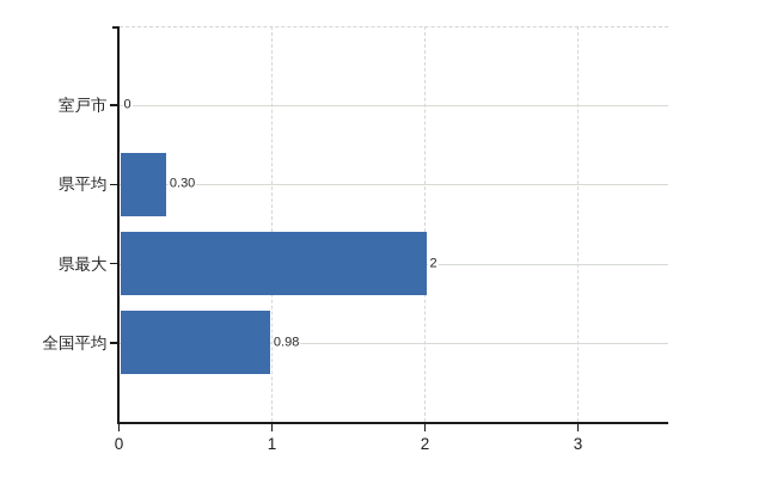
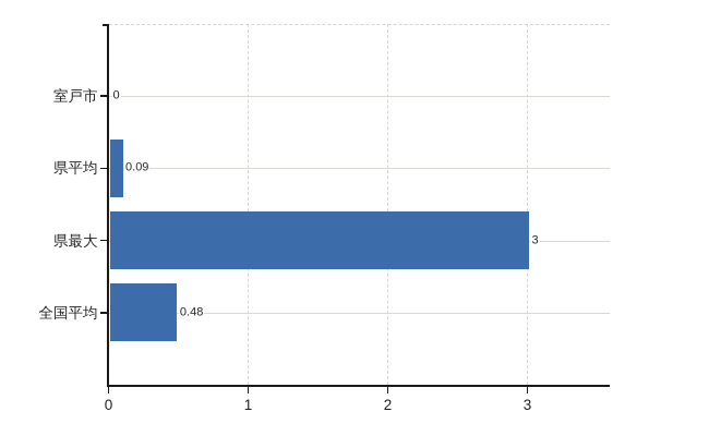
県平均: 0.30 -> 0.09
県最大: 2 -> 3
全国平均: 0.98 -> 0.48
